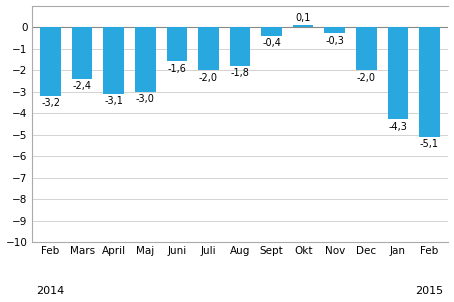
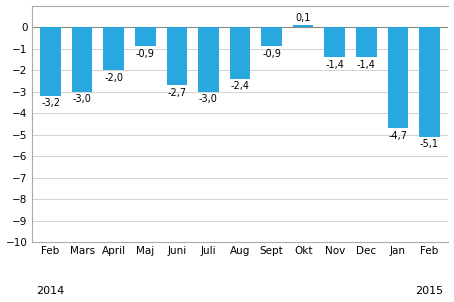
Mars: -2,4 -> -3,0
April: -3,1 -> -2,0
Maj: -3,0 -> -0,9
Juni: -1,6 -> -2,7
Juli: -2,0 -> -3,0
Aug: -1,8 -> -2,4
Sept: -0,4 -> -0,9
Nov: -0,3 -> -1,4
Dec: -2,0 -> -1,4
Jan: -4,3 -> -4,7
